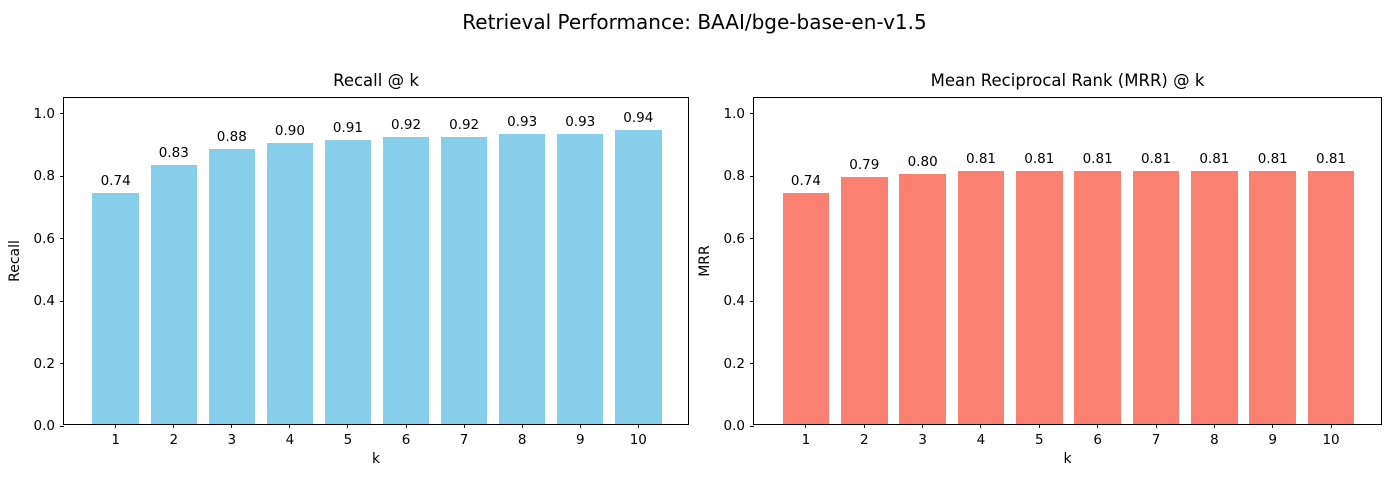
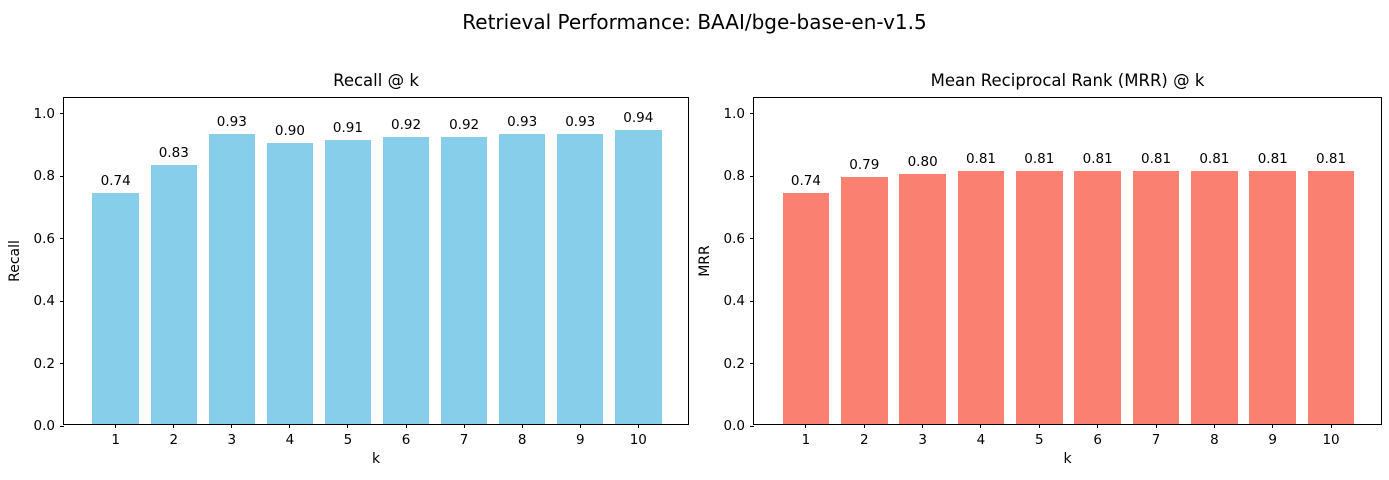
Recall @ k/3: 0.88 -> 0.93
